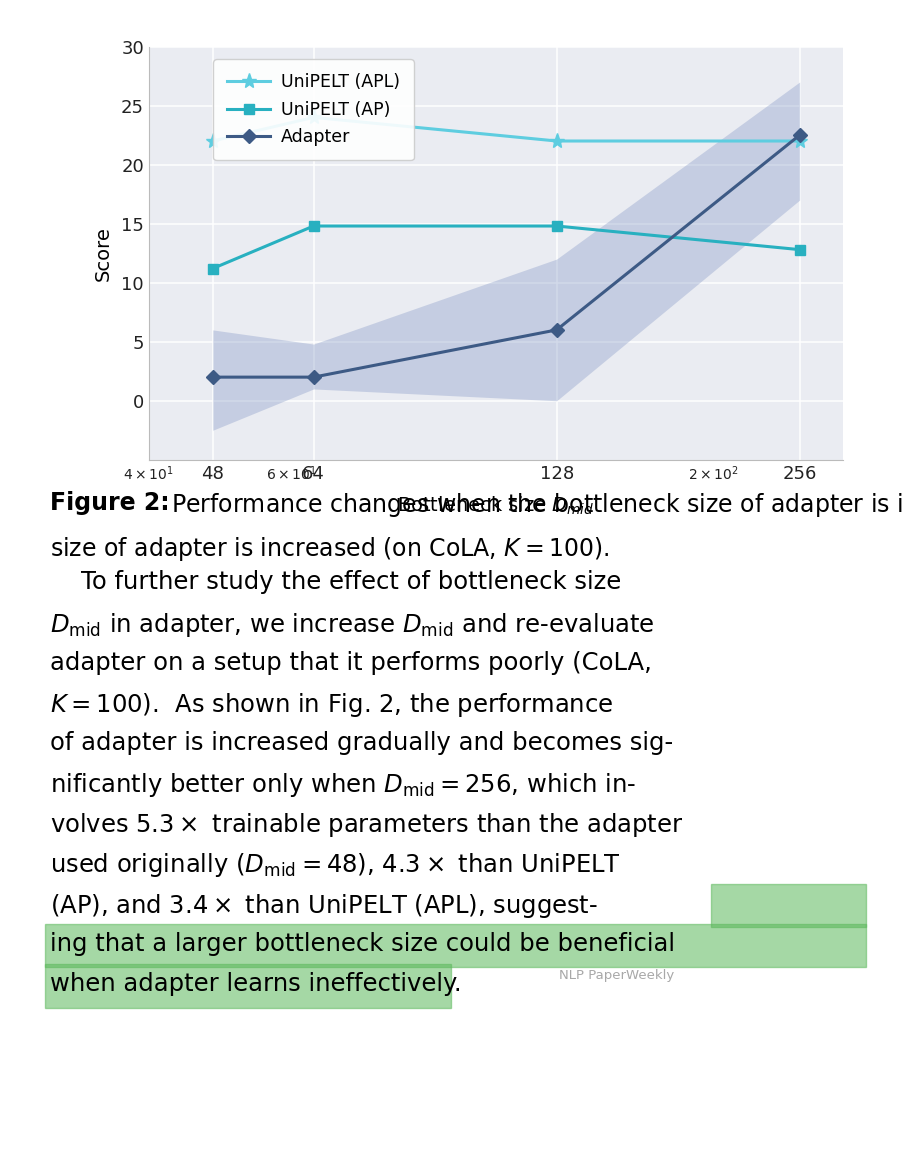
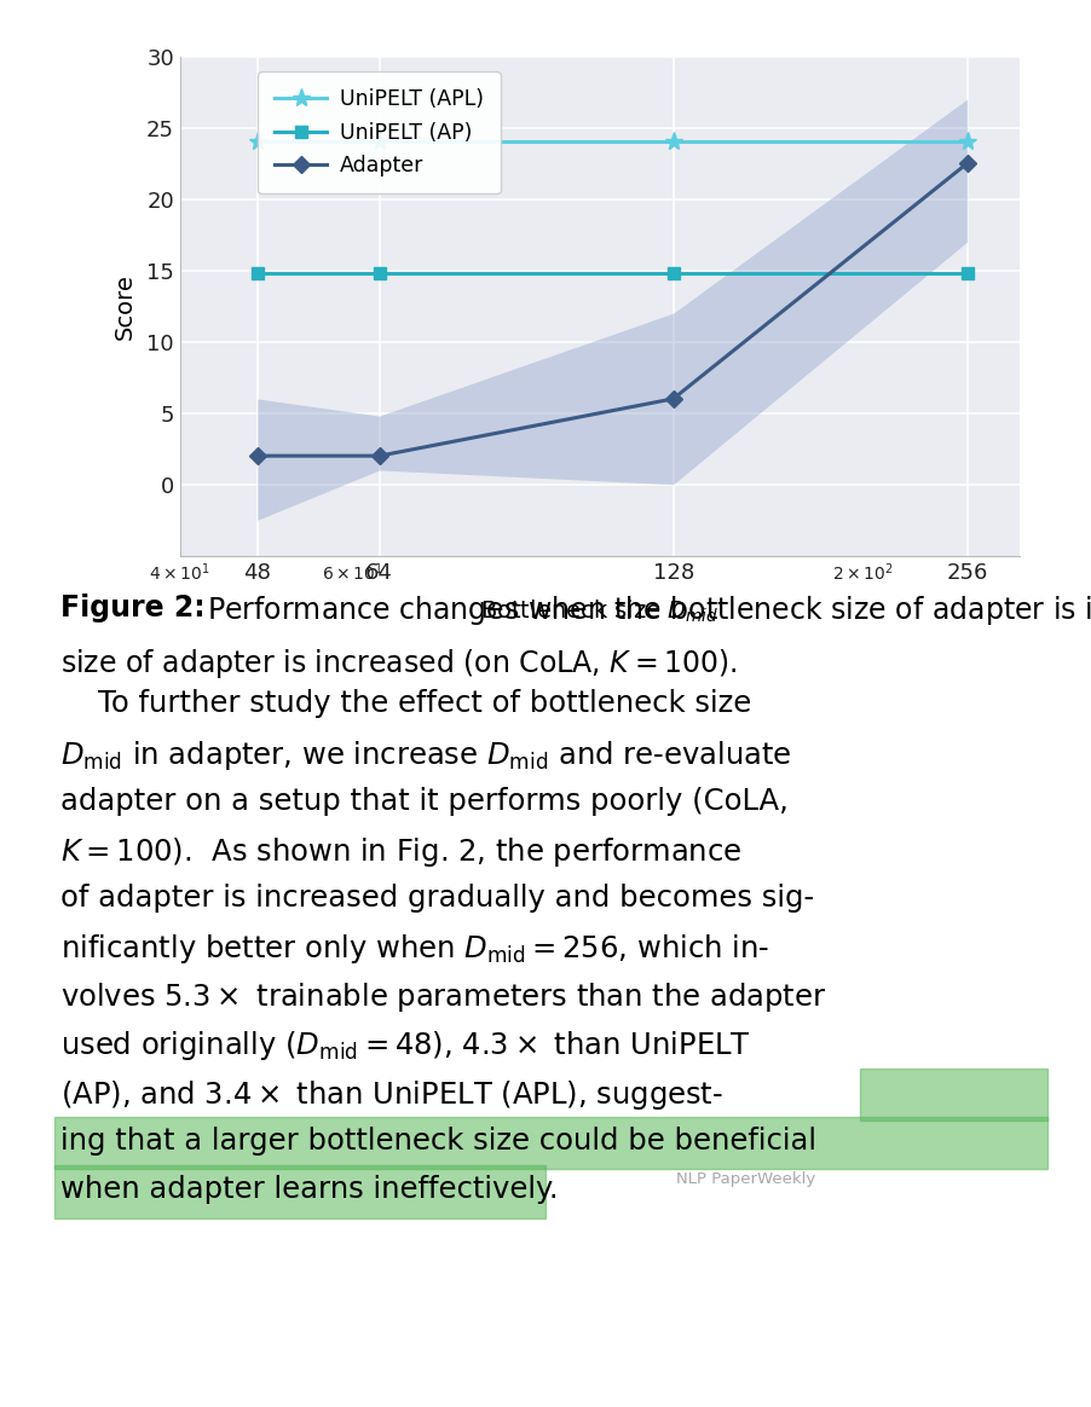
UniPELT (APL)/48: 22 -> 24
UniPELT (AP)/48: 11.2 -> 14.8
UniPELT (APL)/128: 22 -> 24
UniPELT (APL)/256: 22 -> 24
UniPELT (AP)/256: 12.8 -> 14.8
